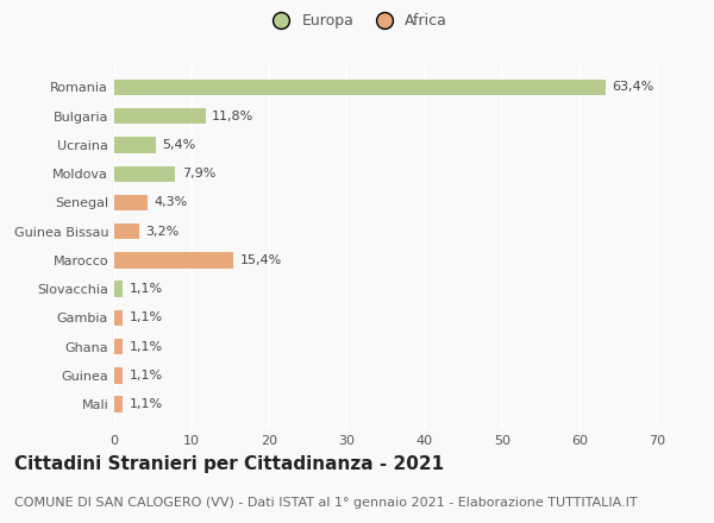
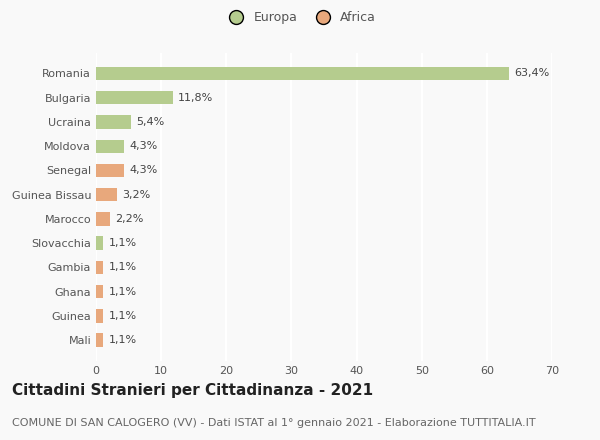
Moldova: 7,9% -> 4,3%
Marocco: 15,4% -> 2,2%
